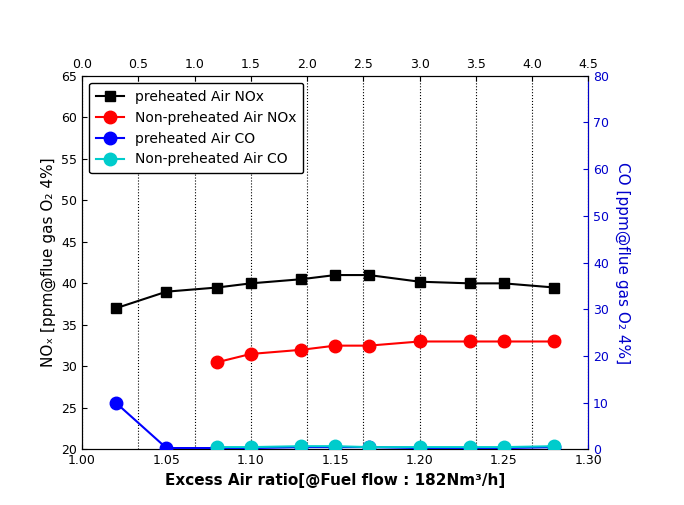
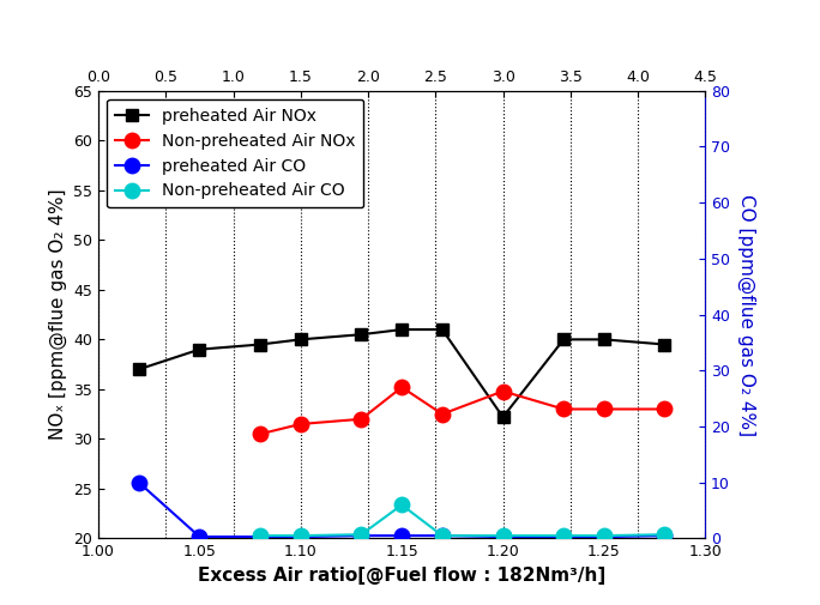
Non-preheated Air NOx/1.15: 32.5 -> 35.2
Non-preheated Air CO/1.15: 0.7 -> 6.0
preheated Air NOx/1.20: 40.2 -> 32.2
Non-preheated Air NOx/1.20: 33.0 -> 34.8
